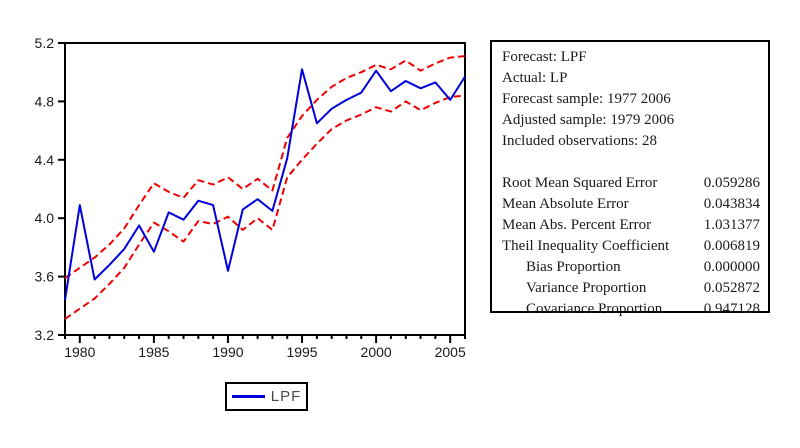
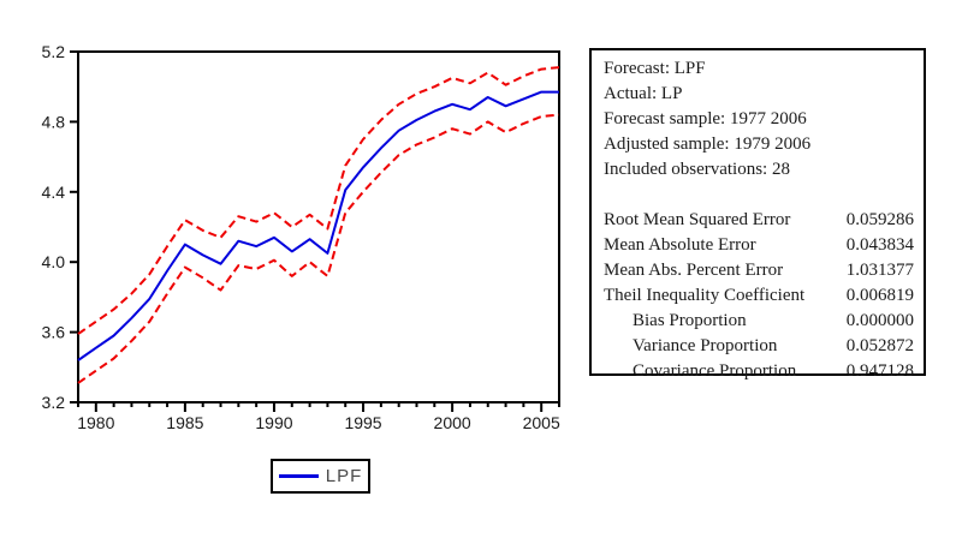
LPF/1980: 4.09 -> 3.51
LPF/1985: 3.77 -> 4.10
LPF/1990: 3.64 -> 4.14
LPF/1995: 5.02 -> 4.54
LPF/2000: 5.01 -> 4.90
LPF/2005: 4.81 -> 4.97
